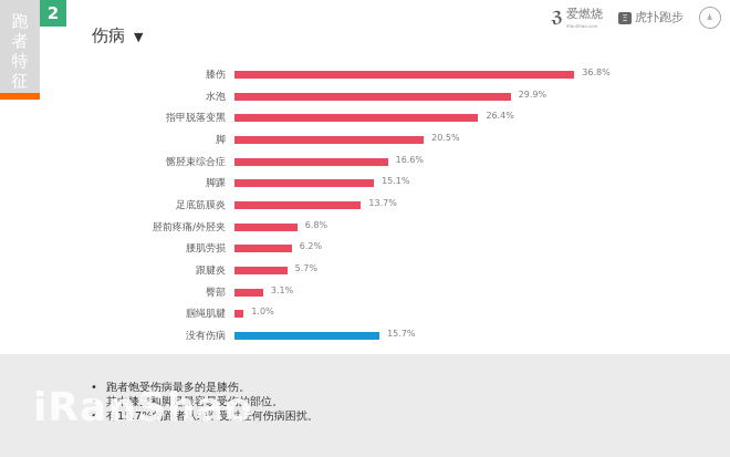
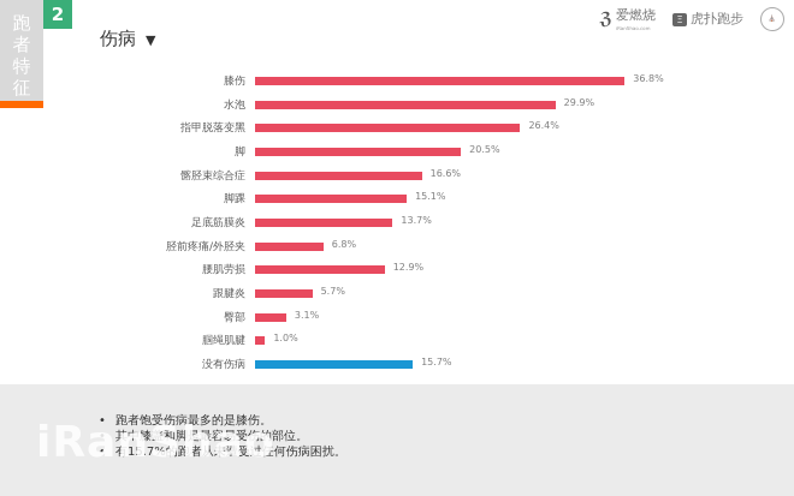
腰肌劳损: 6.2% -> 12.9%
